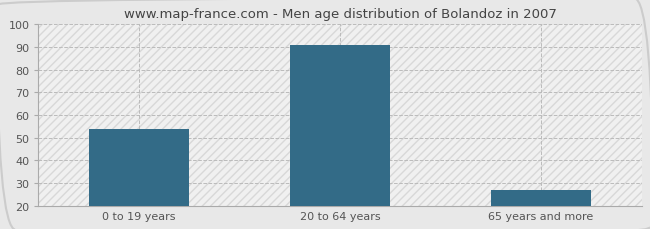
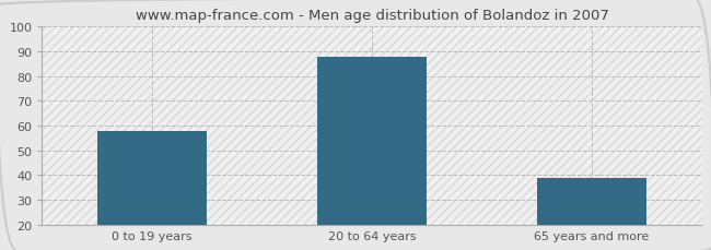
0 to 19 years: 54 -> 58
20 to 64 years: 91 -> 88
65 years and more: 27 -> 39
